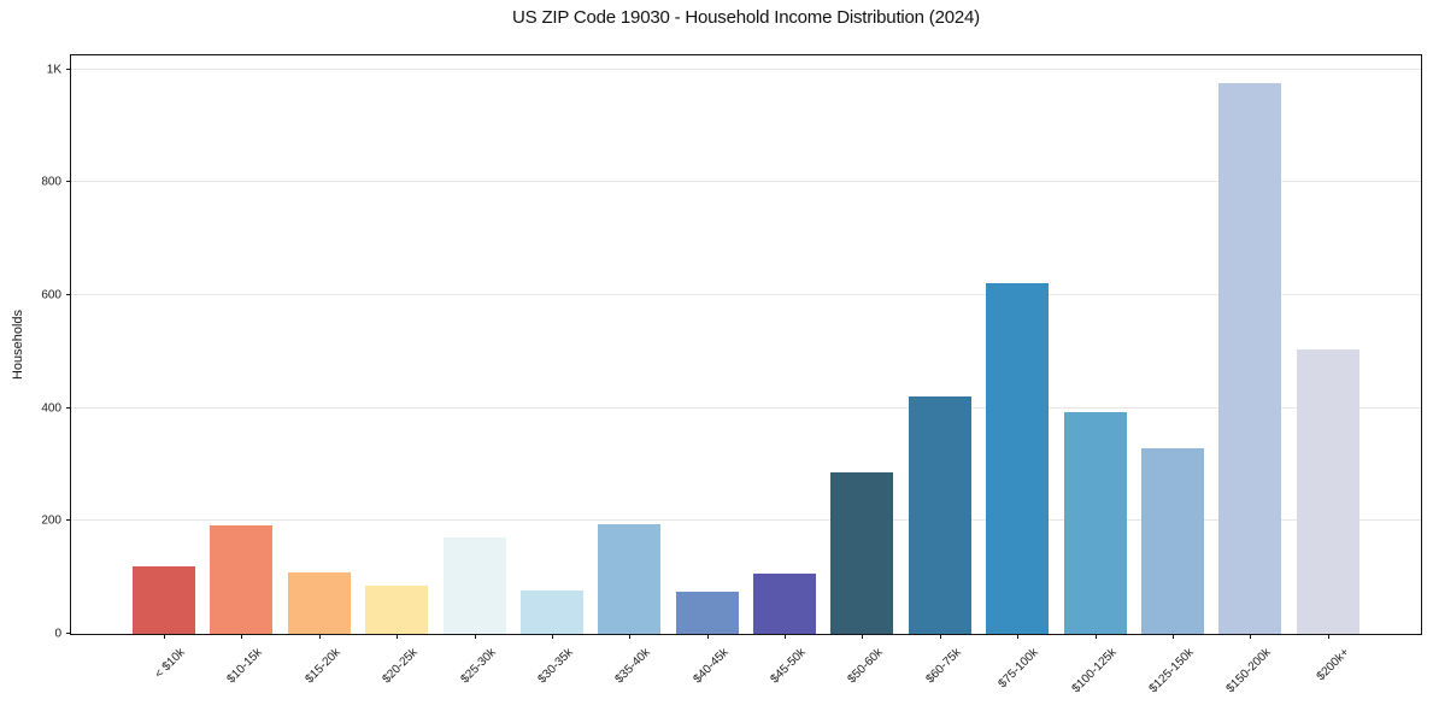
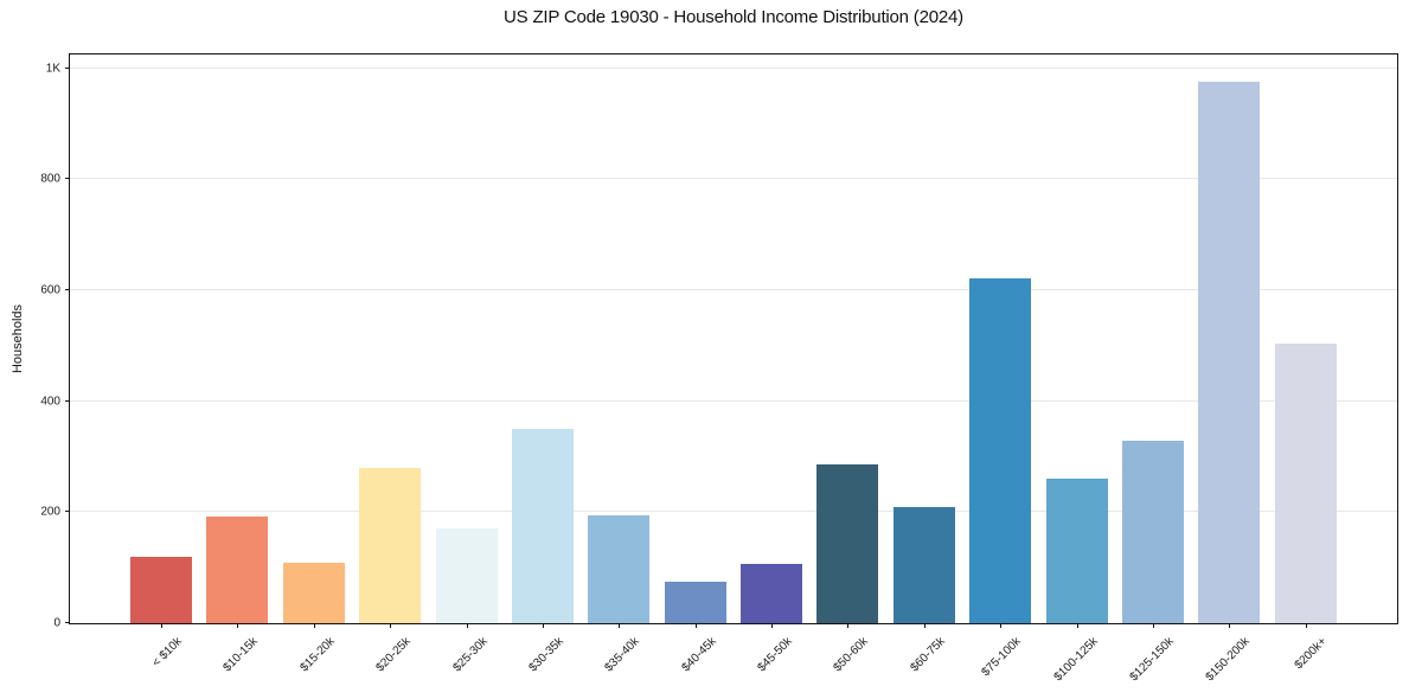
$20-25k: 90 -> 280
$30-35k: 80 -> 350
$60-75k: 420 -> 210
$100-125k: 390 -> 260
